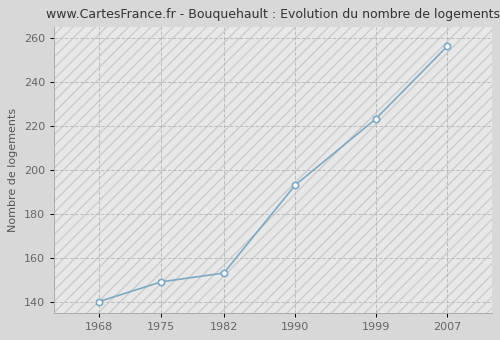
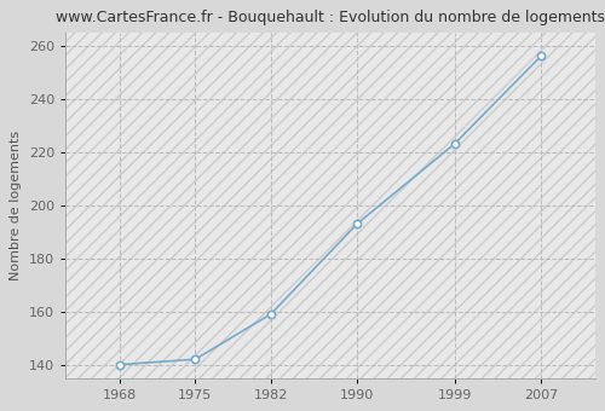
1975: 149 -> 142
1982: 153 -> 159
